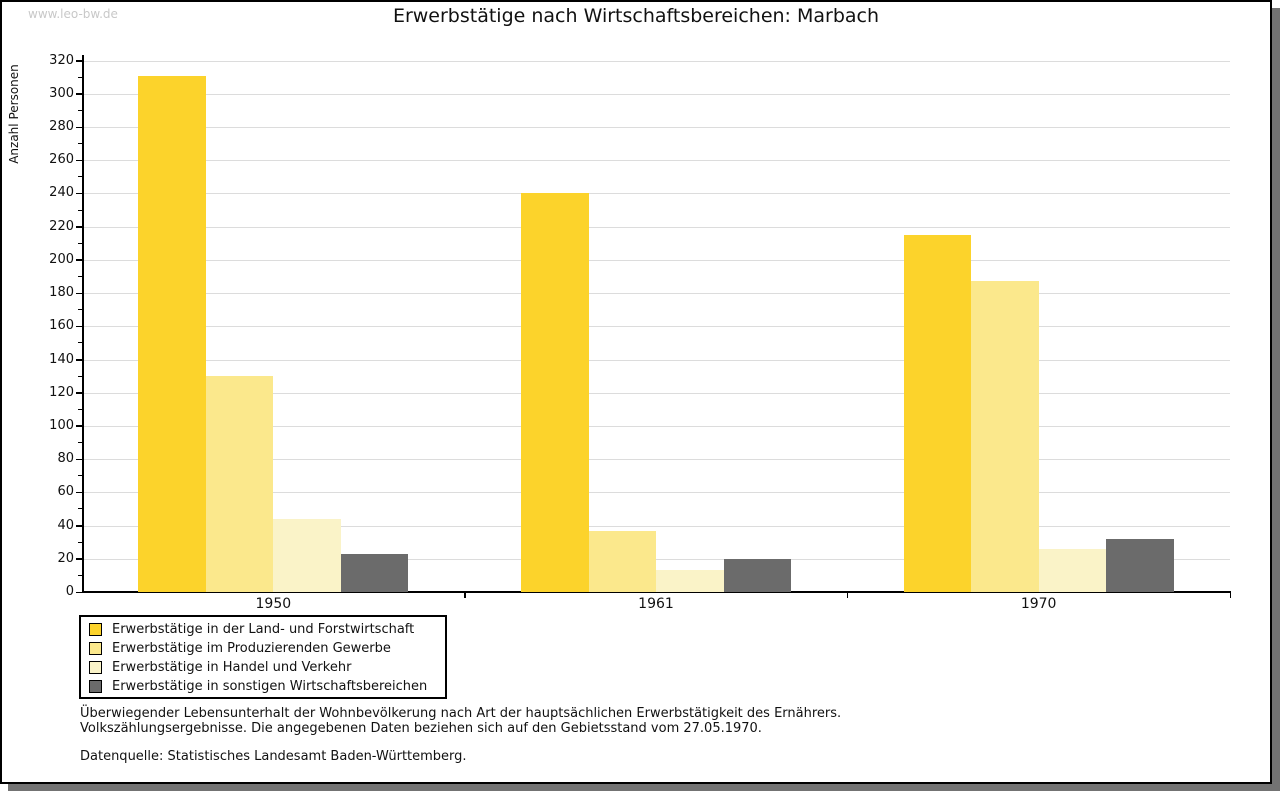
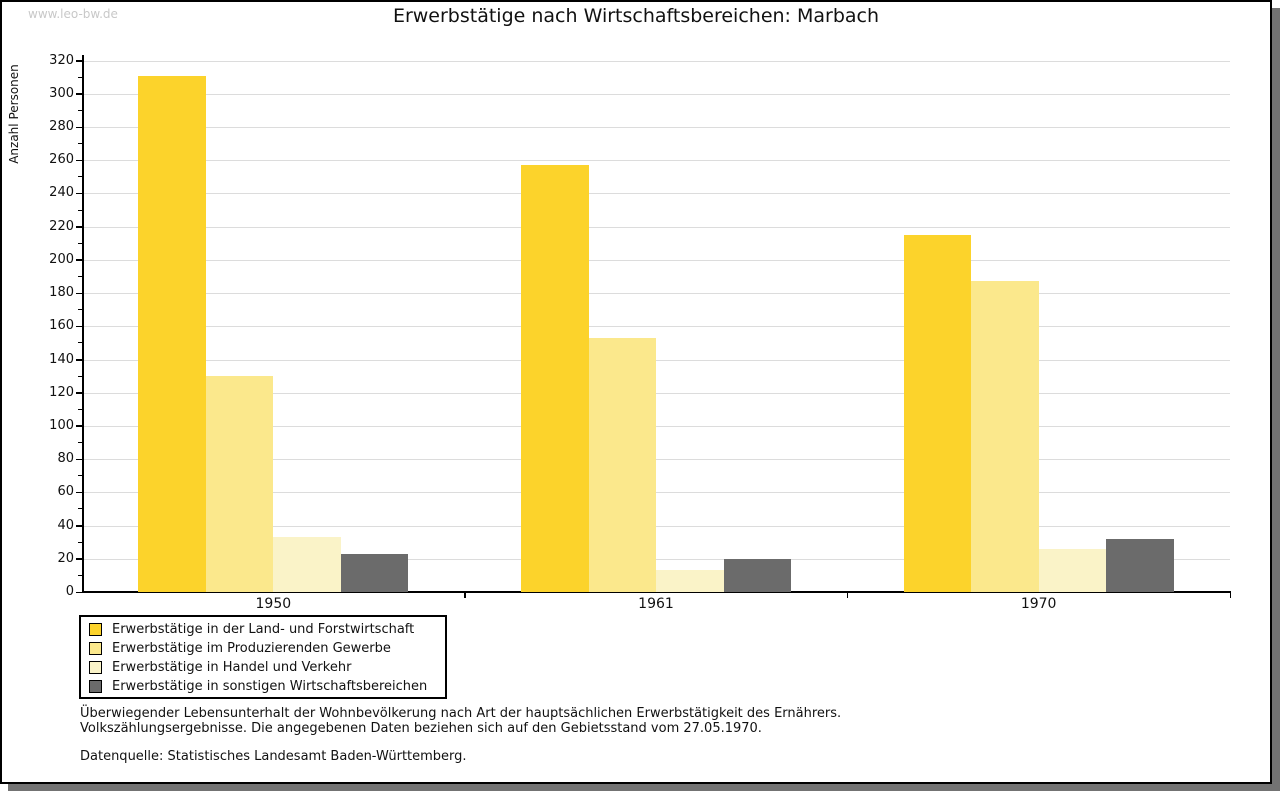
Erwerbstätige in Handel und Verkehr/1950: 44 -> 33
Erwerbstätige in der Land- und Forstwirtschaft/1961: 240 -> 257
Erwerbstätige im Produzierenden Gewerbe/1961: 37 -> 153
